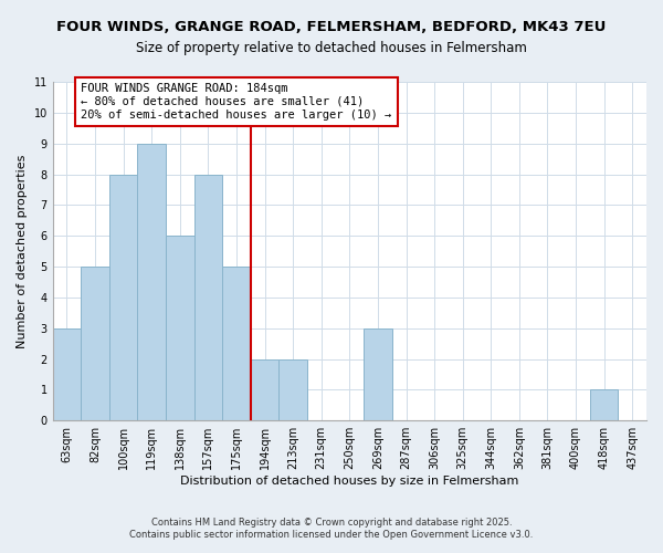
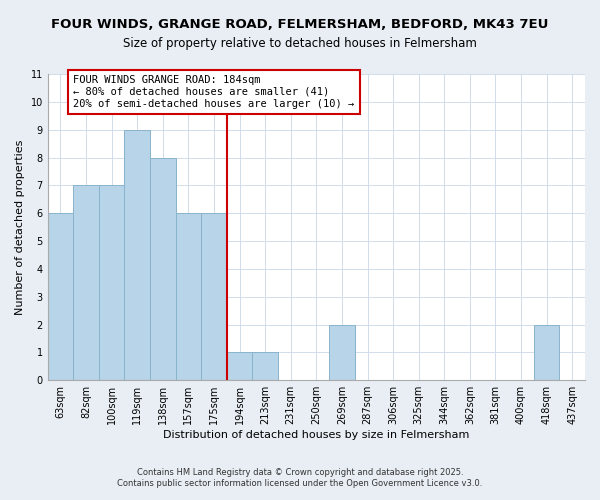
63sqm: 3 -> 6
82sqm: 5 -> 7
100sqm: 8 -> 7
138sqm: 6 -> 8
157sqm: 8 -> 6
175sqm: 5 -> 6
194sqm: 2 -> 1
213sqm: 2 -> 1
269sqm: 3 -> 2
418sqm: 1 -> 2
